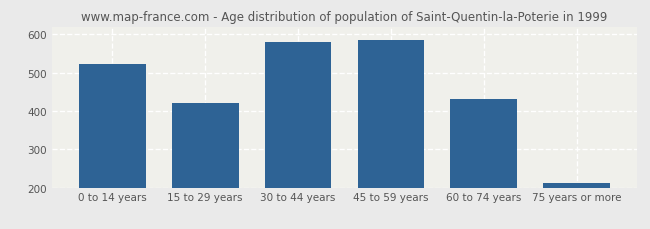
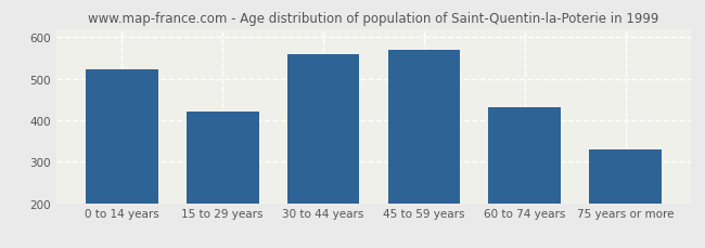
30 to 44 years: 580 -> 560
45 to 59 years: 584 -> 570
75 years or more: 213 -> 330
